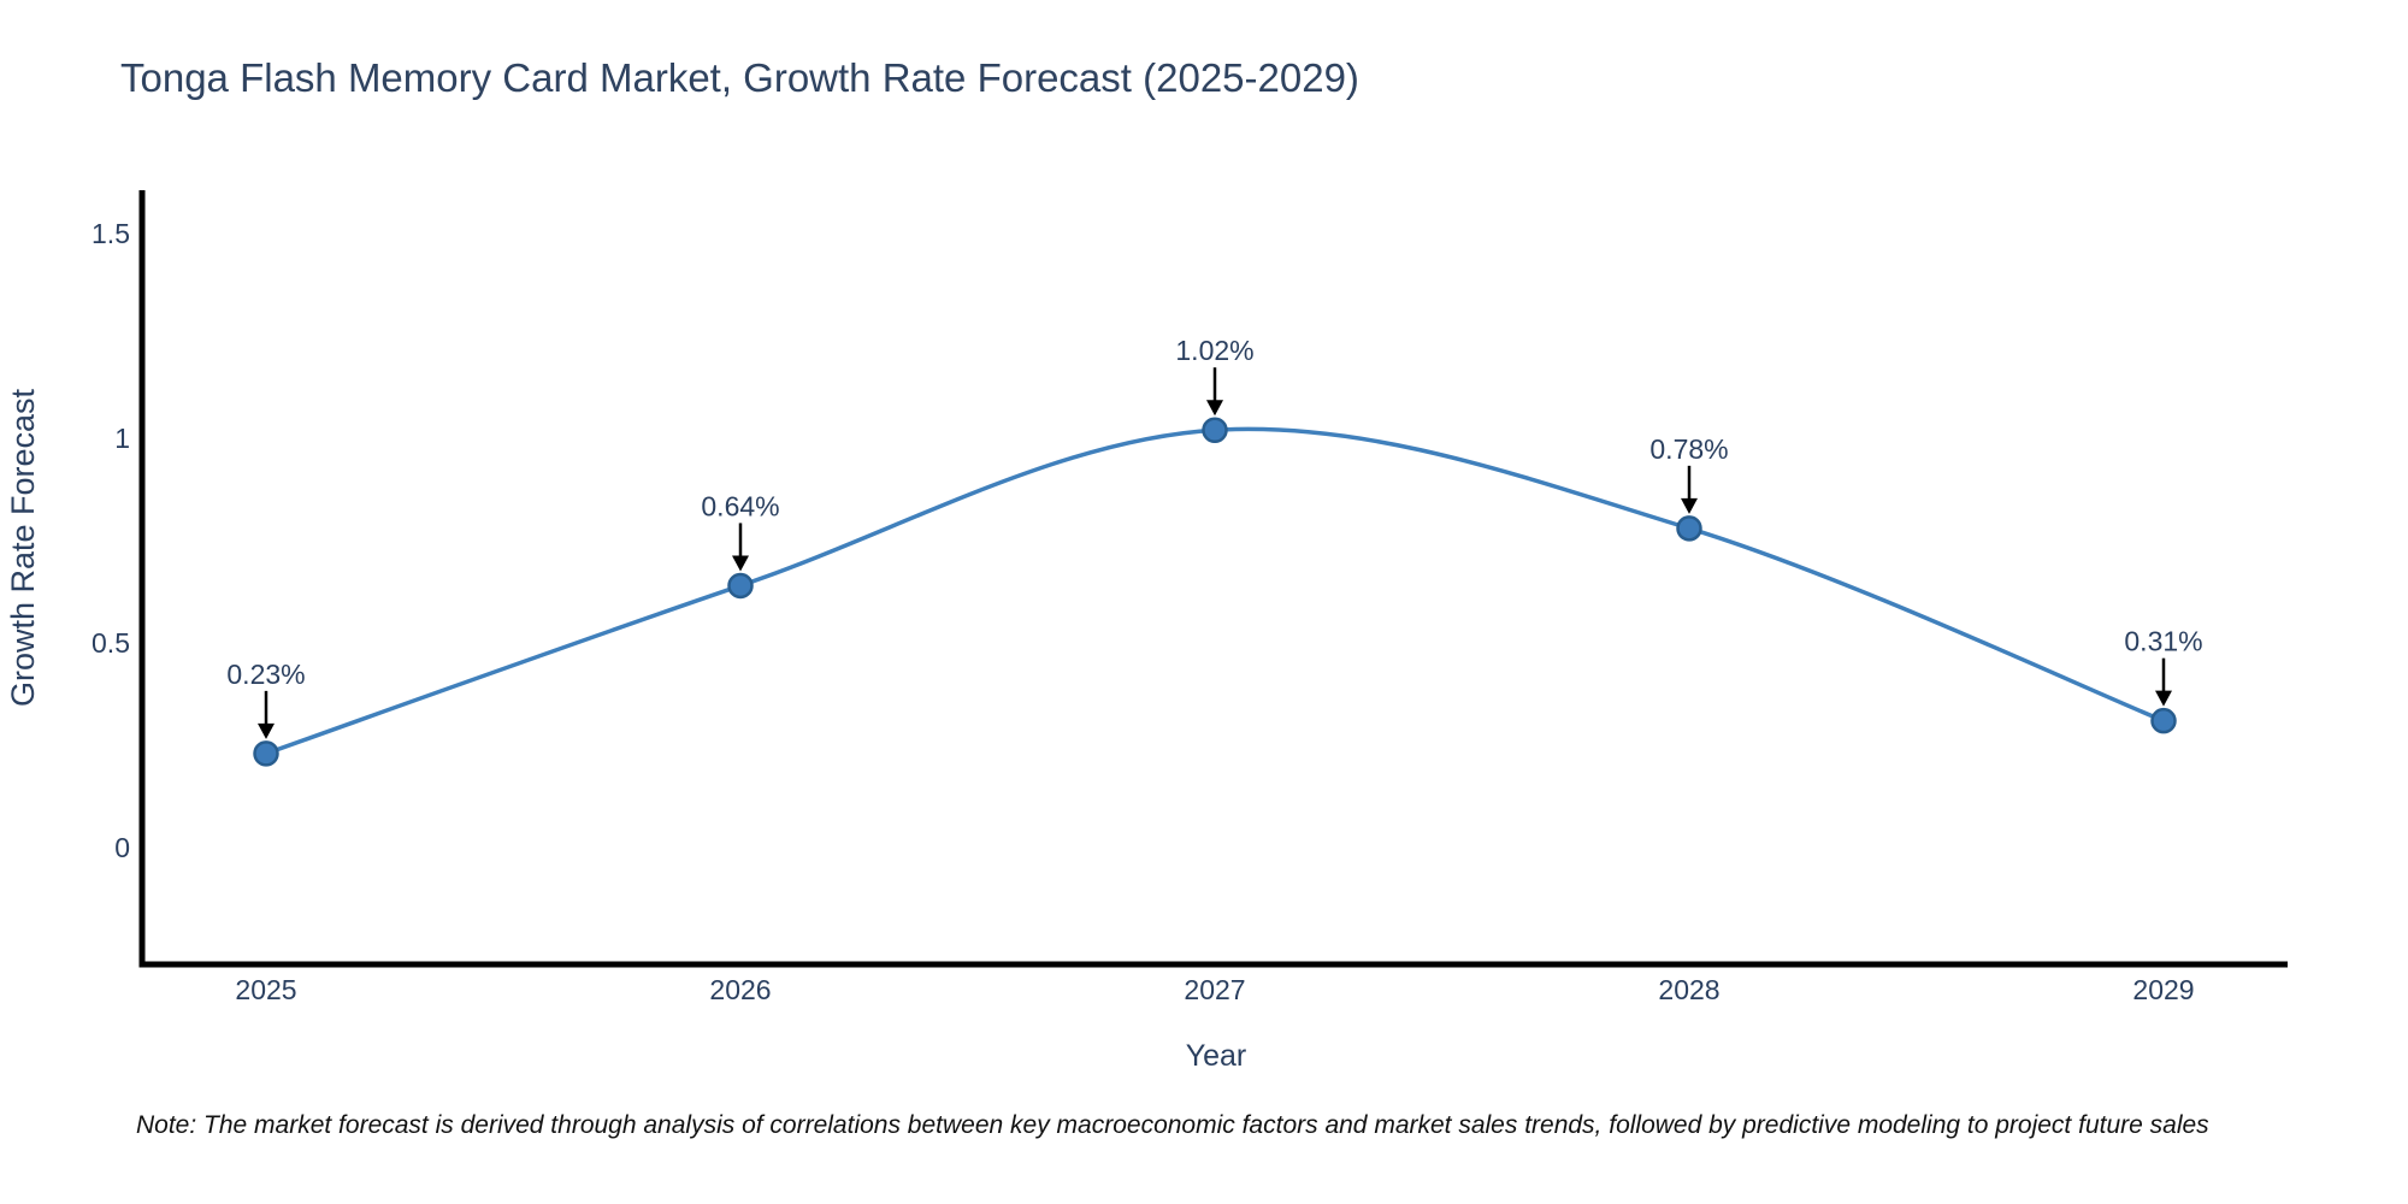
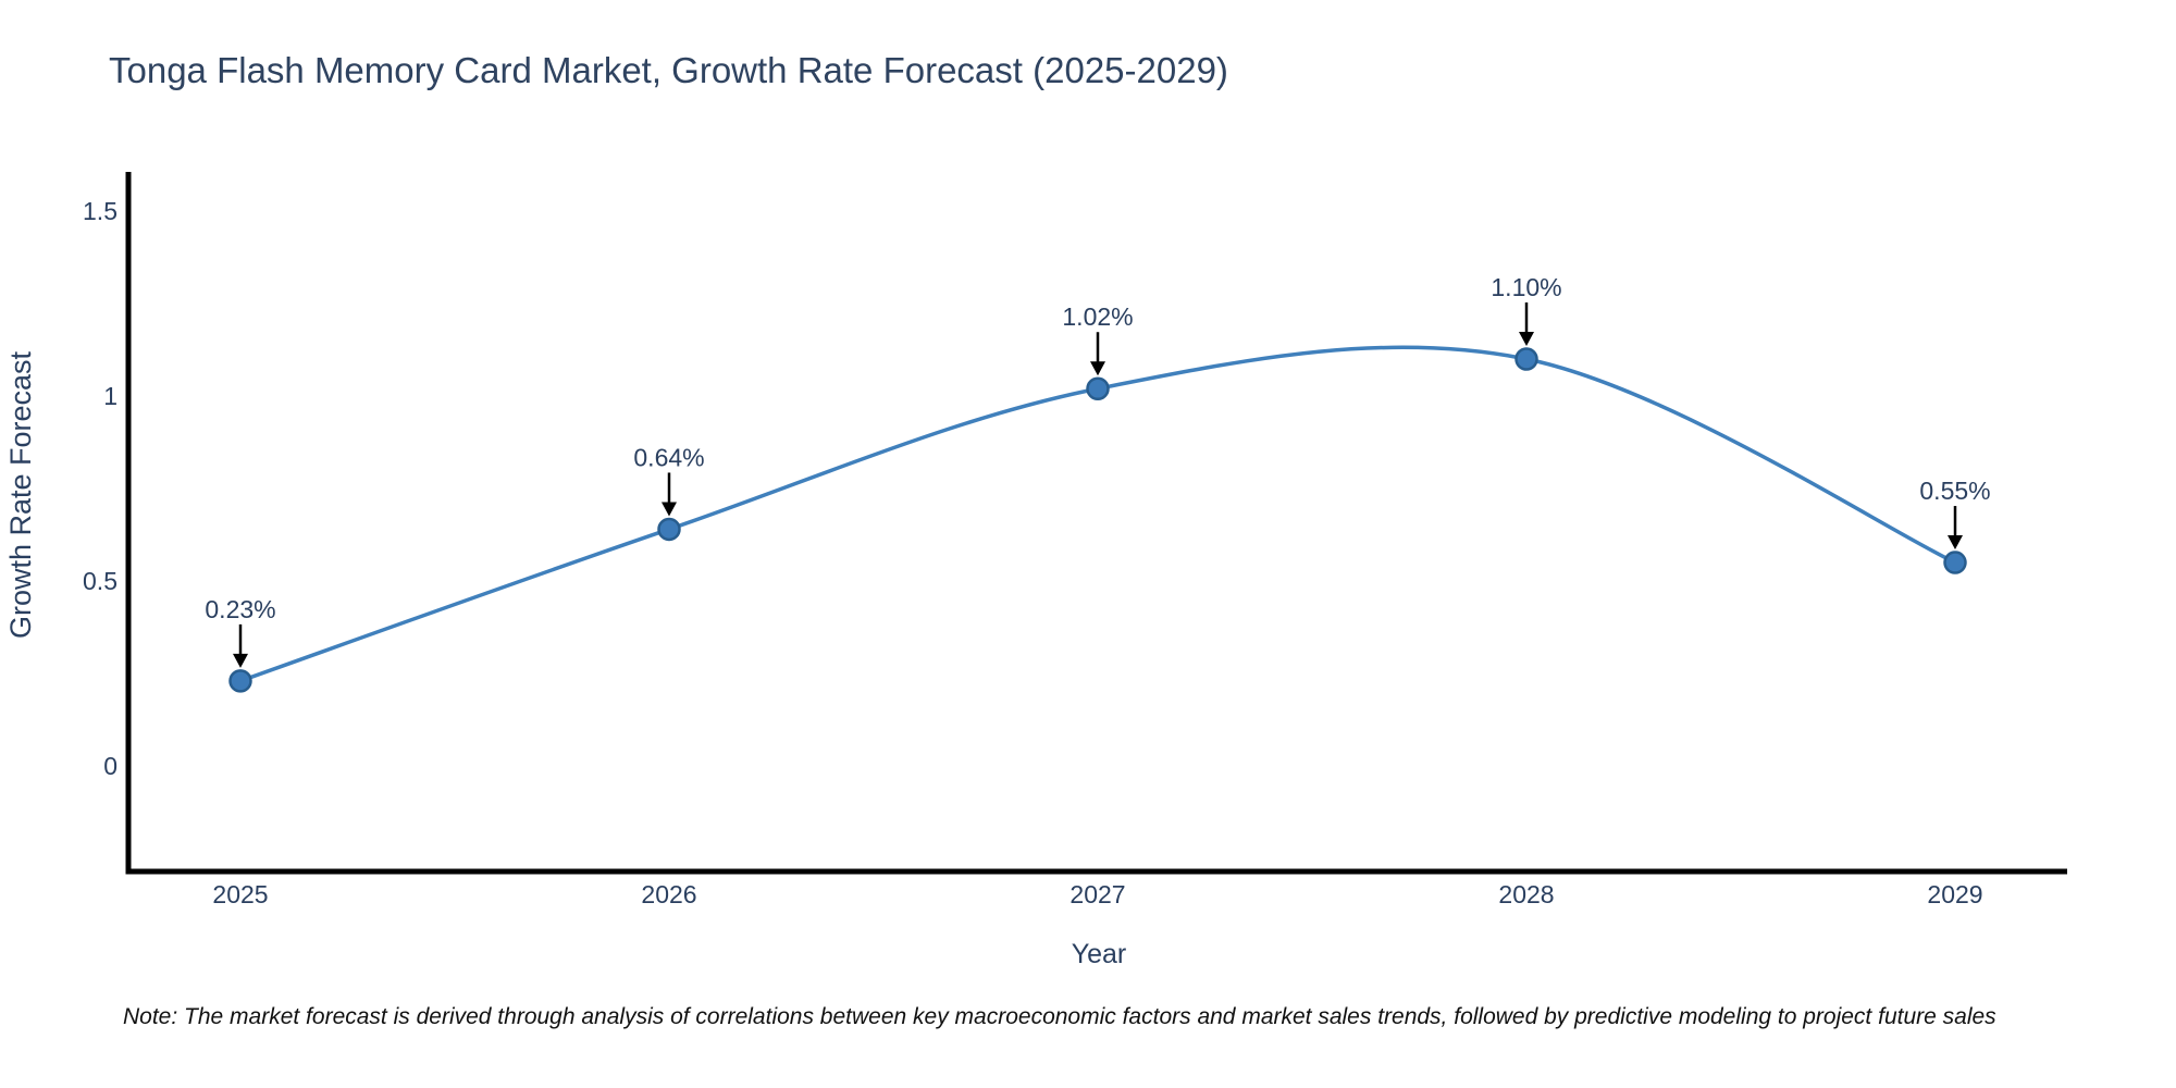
2028: 0.78% -> 1.10%
2029: 0.31% -> 0.55%
